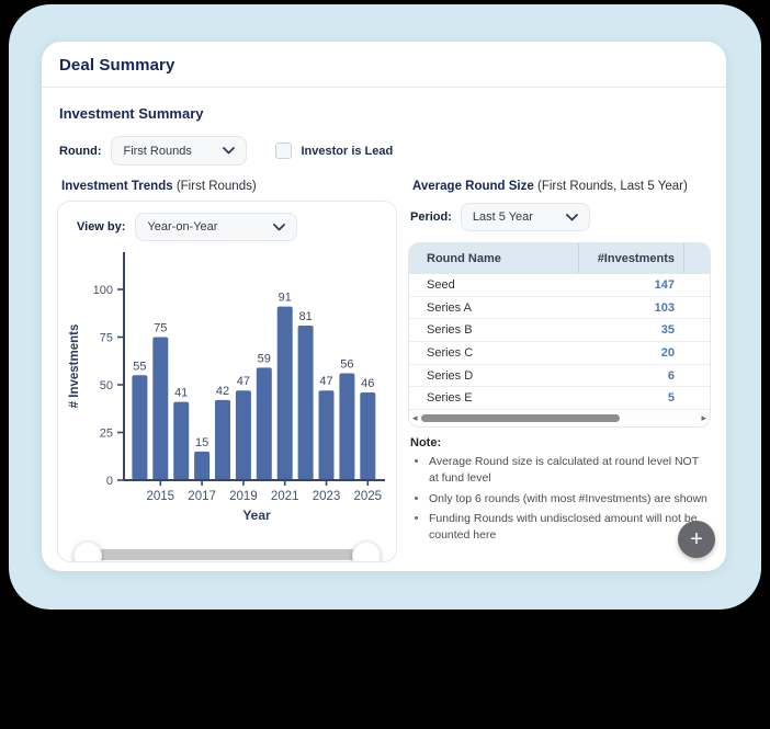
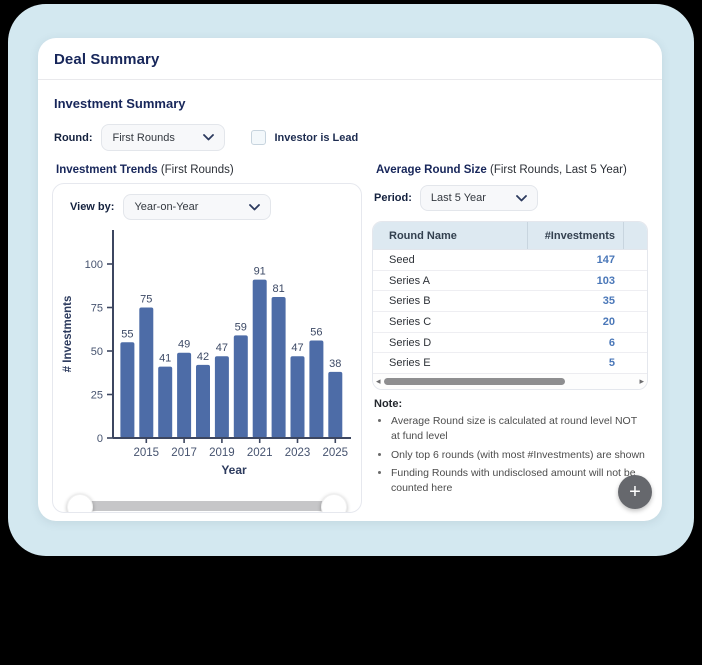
2017: 15 -> 49
2025: 46 -> 38
